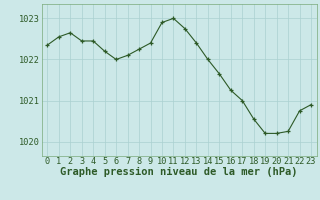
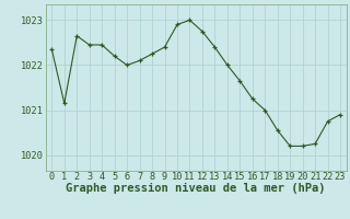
1: 1022.55 -> 1021.15
